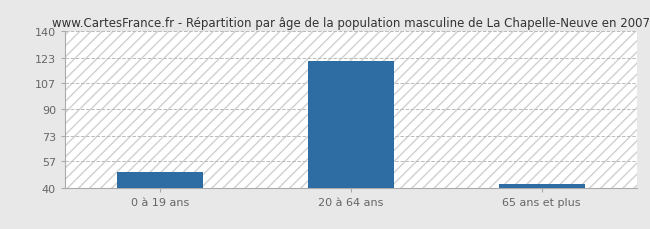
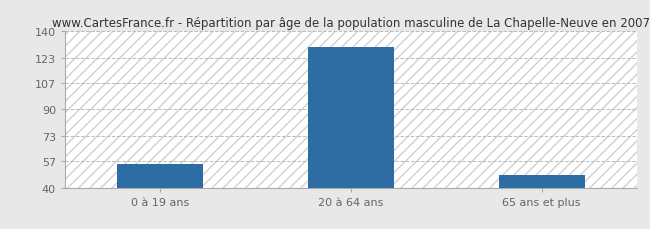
0 à 19 ans: 50 -> 55
20 à 64 ans: 121 -> 130
65 ans et plus: 42 -> 48
